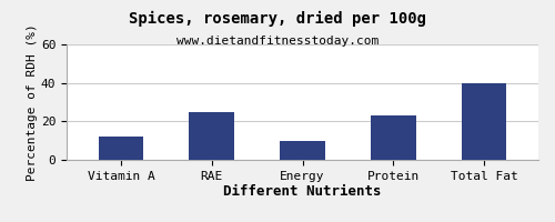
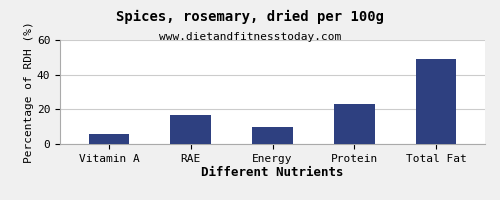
Vitamin A: 12 -> 6
RAE: 25 -> 17
Total Fat: 40 -> 49
